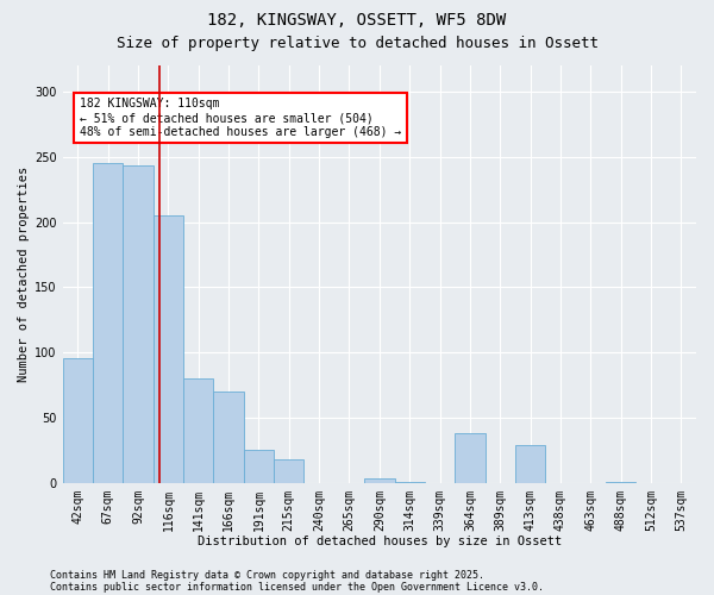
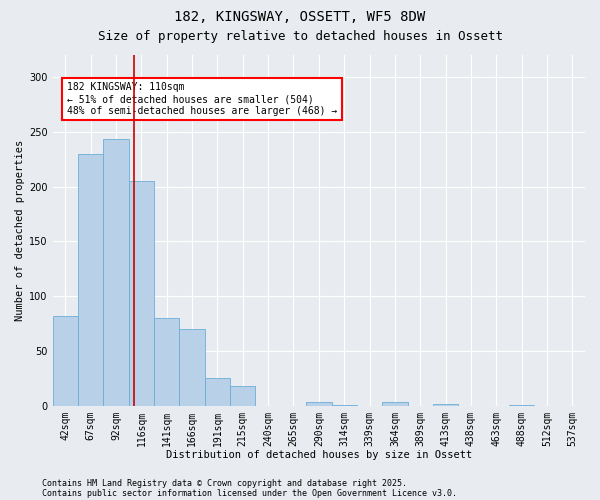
42sqm: 96 -> 82
67sqm: 245 -> 230
364sqm: 38 -> 3
413sqm: 29 -> 2
